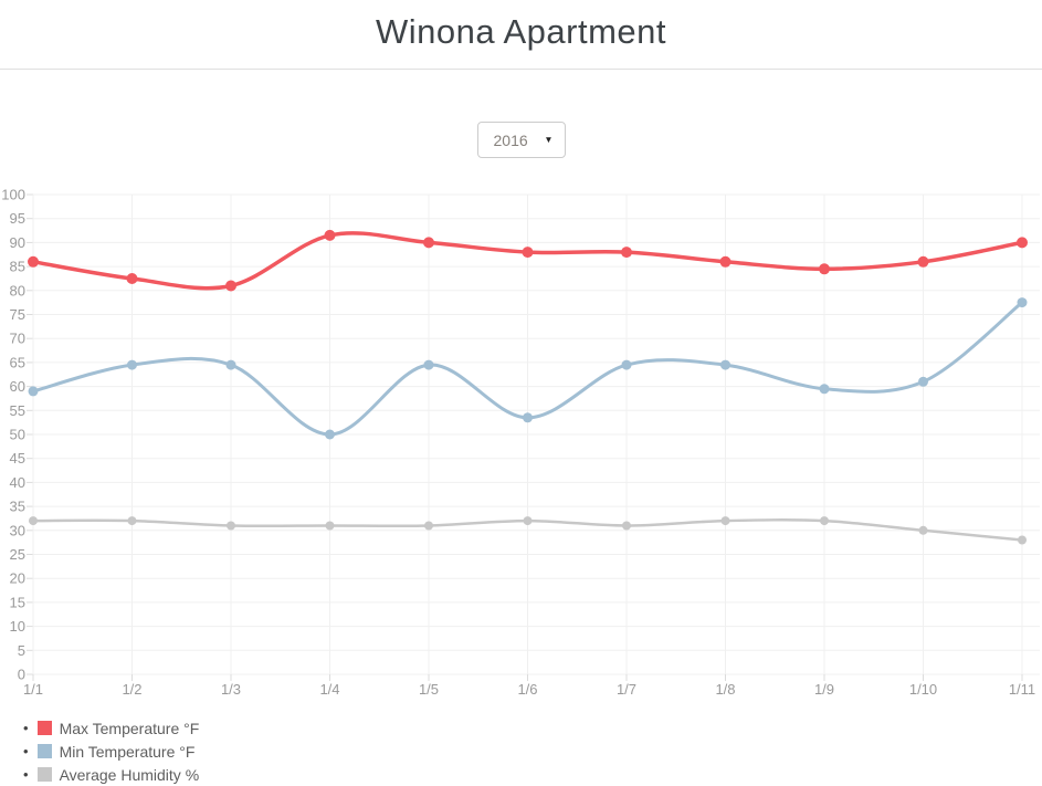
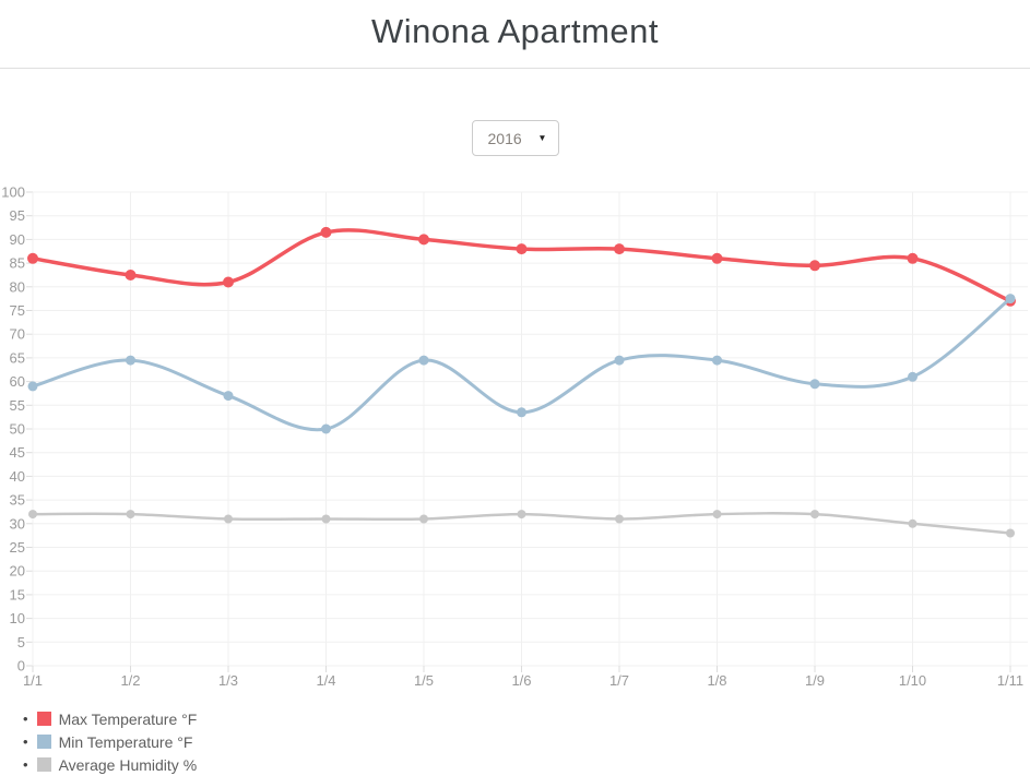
Min Temperature °F/1/3: 64 -> 57
Max Temperature °F/1/11: 90 -> 77
